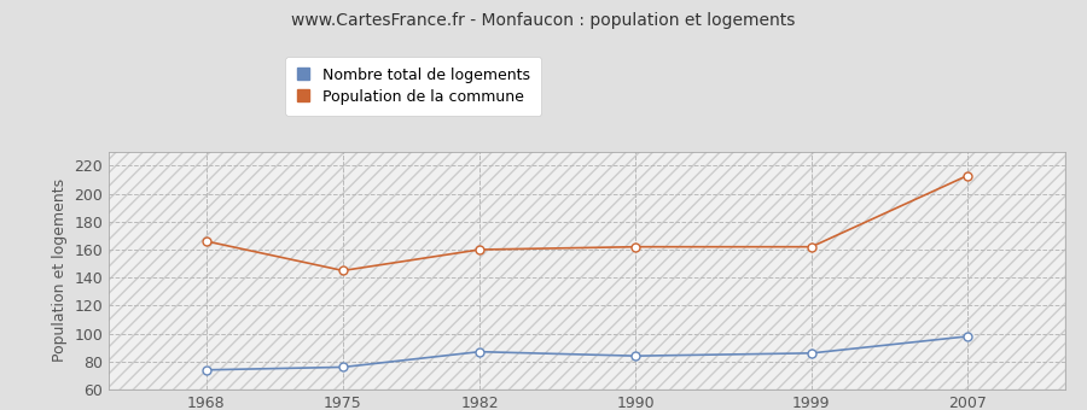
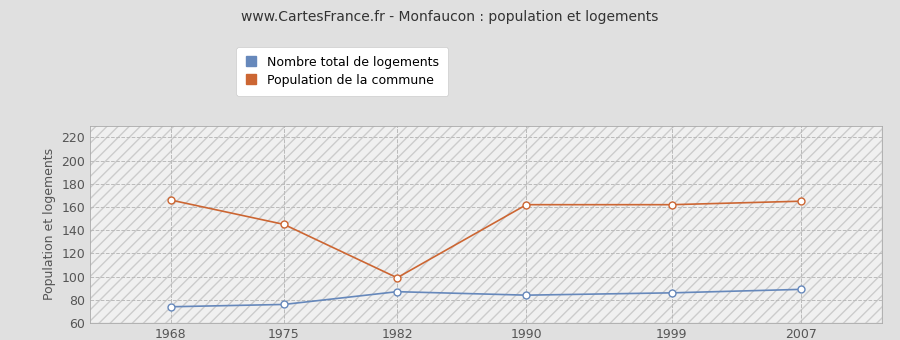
Population de la commune/1982: 160 -> 99
Nombre total de logements/2007: 98 -> 89
Population de la commune/2007: 213 -> 165
